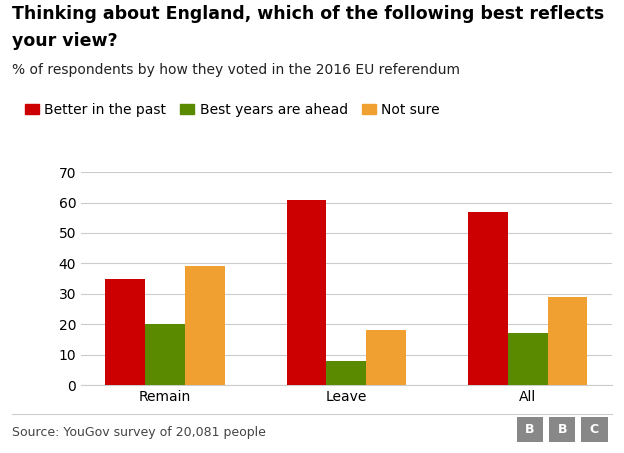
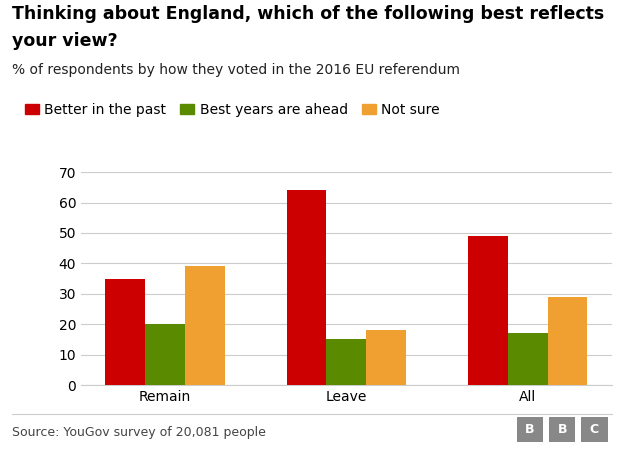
Better in the past/Leave: 61 -> 64
Best years are ahead/Leave: 8 -> 15
Better in the past/All: 57 -> 49
